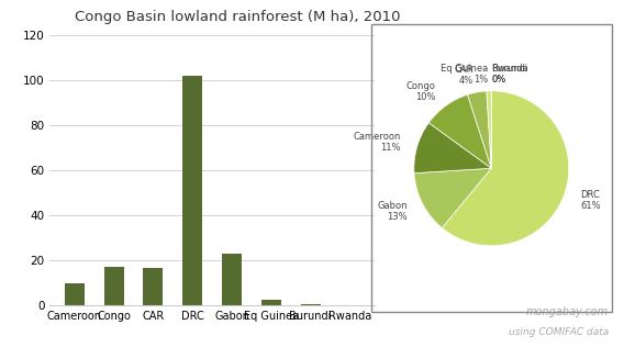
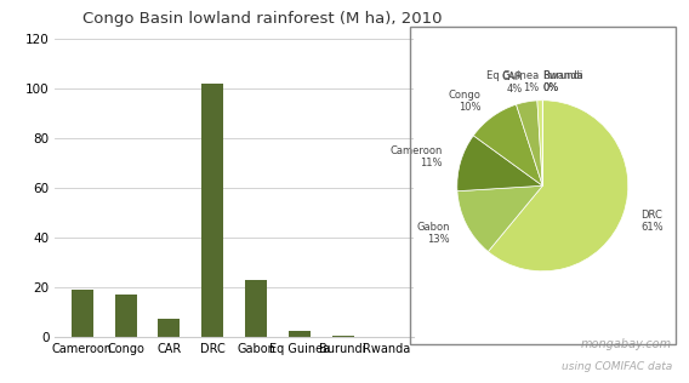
Cameroon: 10.0 -> 19.0
CAR: 16.5 -> 7.5
